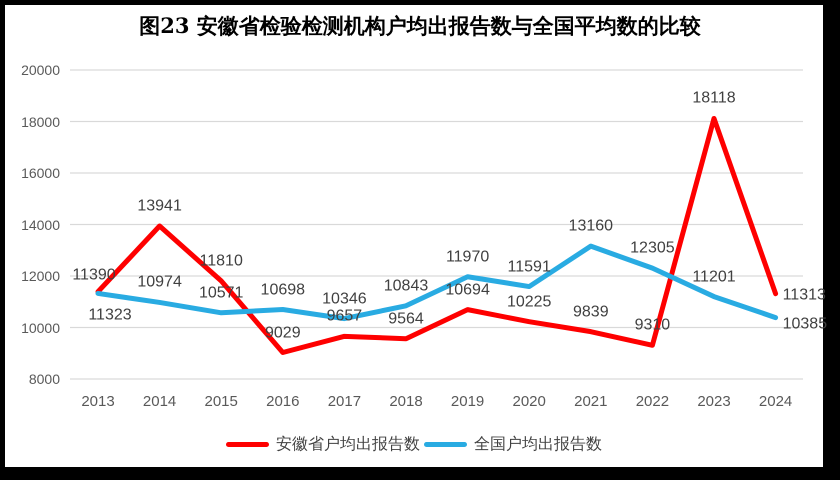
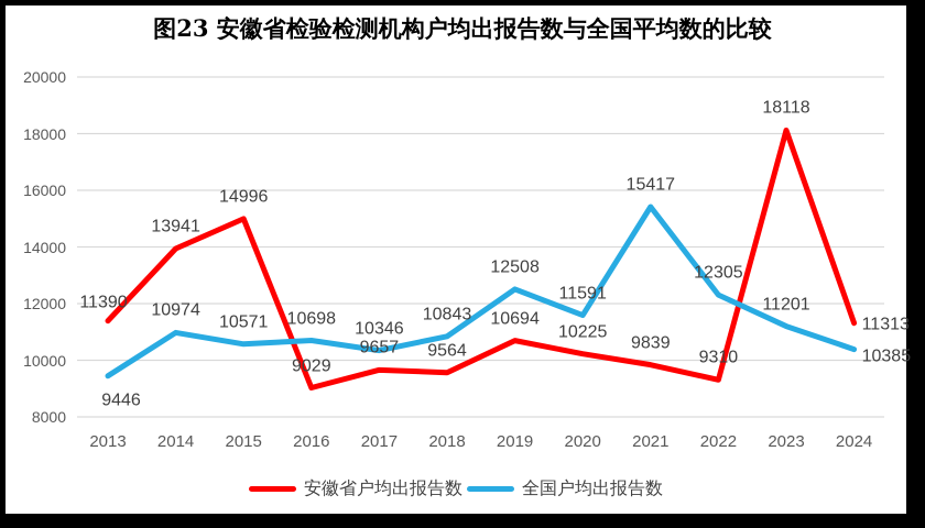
全国户均出报告数/2013: 11323 -> 9446
安徽省户均出报告数/2015: 11810 -> 14996
全国户均出报告数/2019: 11970 -> 12508
全国户均出报告数/2021: 13160 -> 15417
